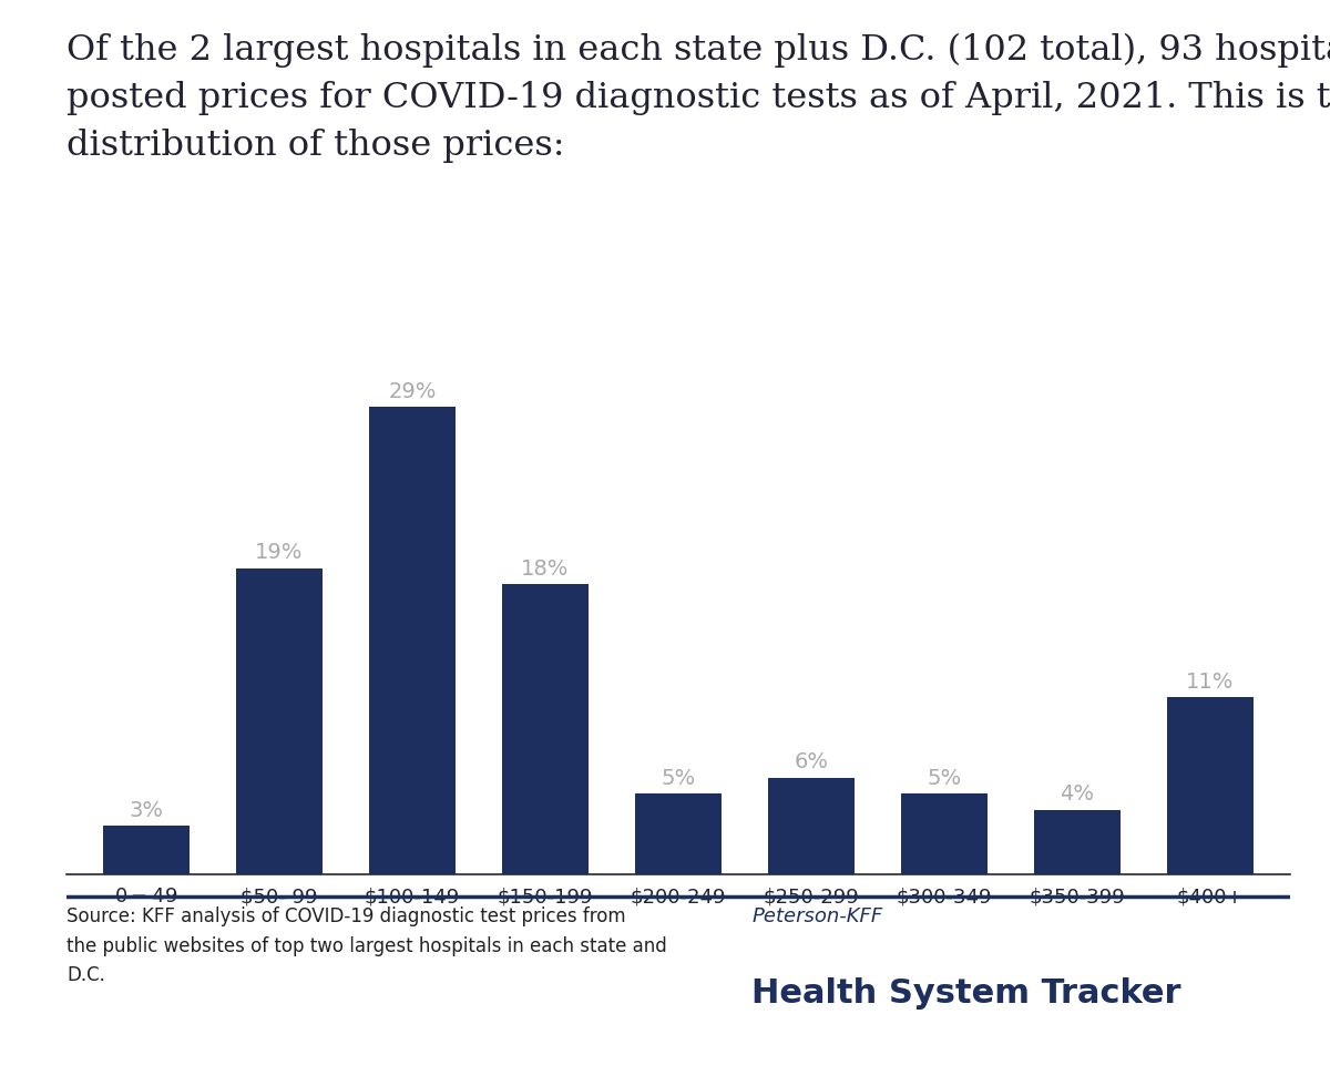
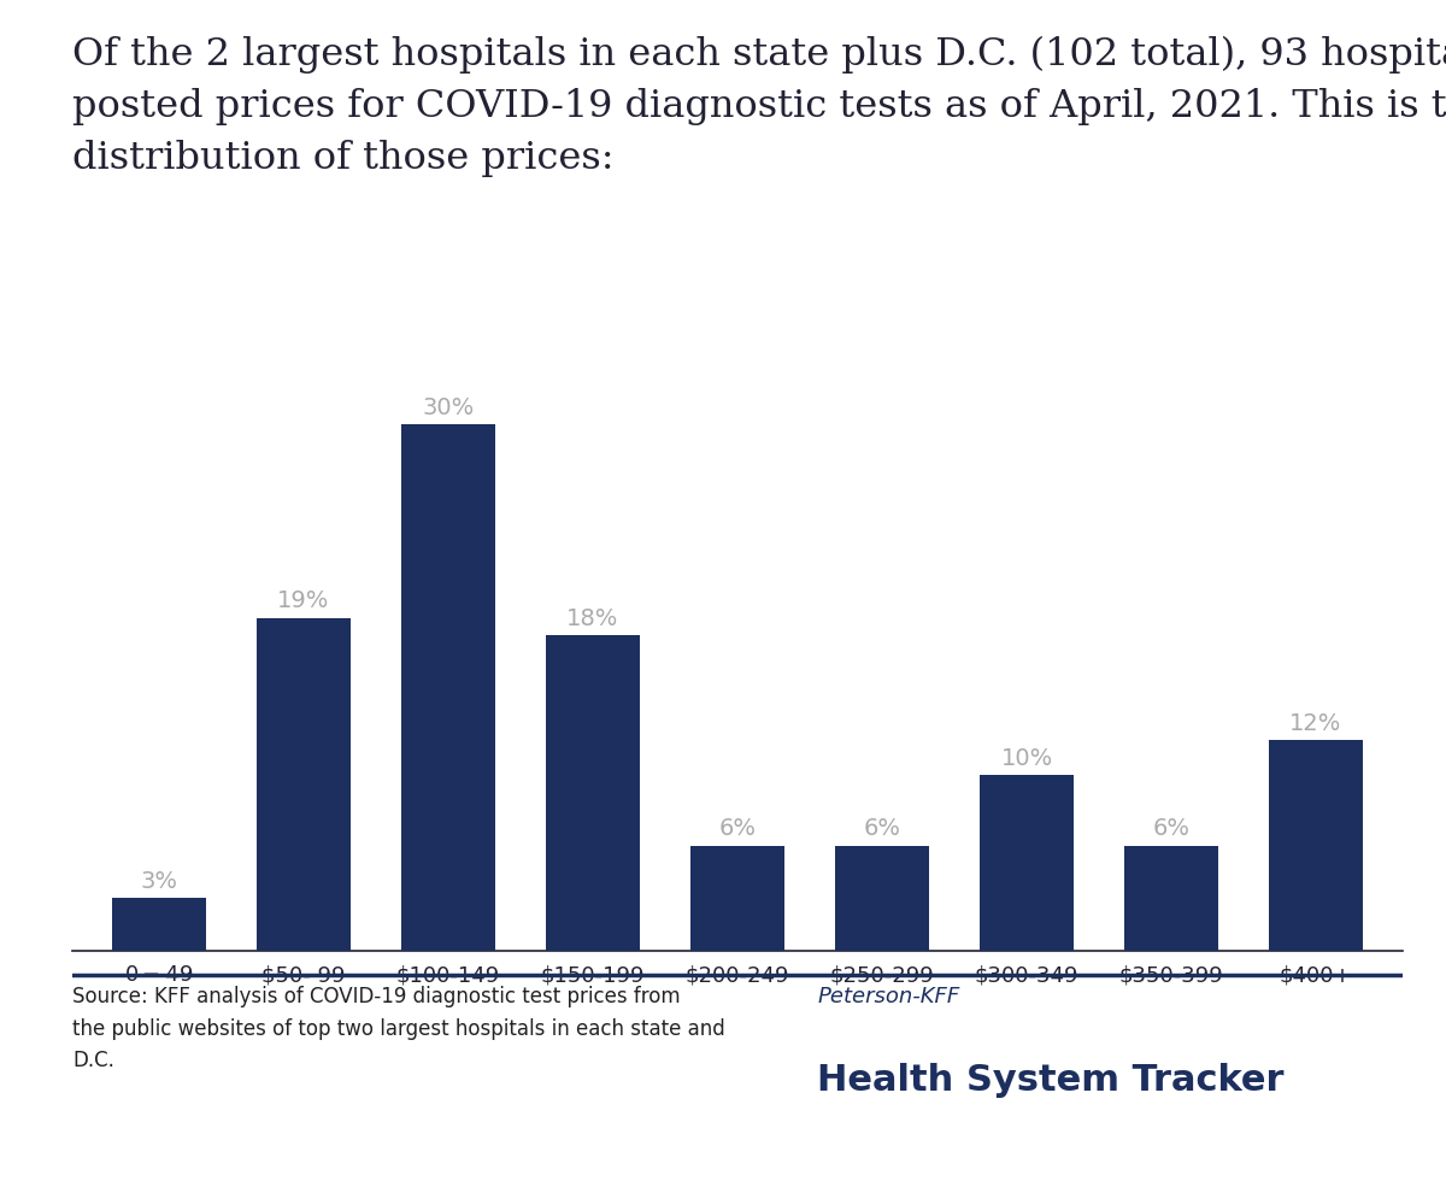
$100-149: 29% -> 30%
$200-249: 5% -> 6%
$300-349: 5% -> 10%
$350-399: 4% -> 6%
$400+: 11% -> 12%
